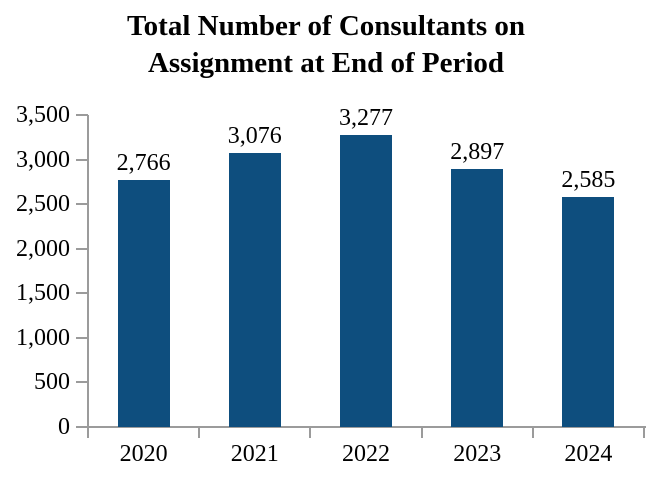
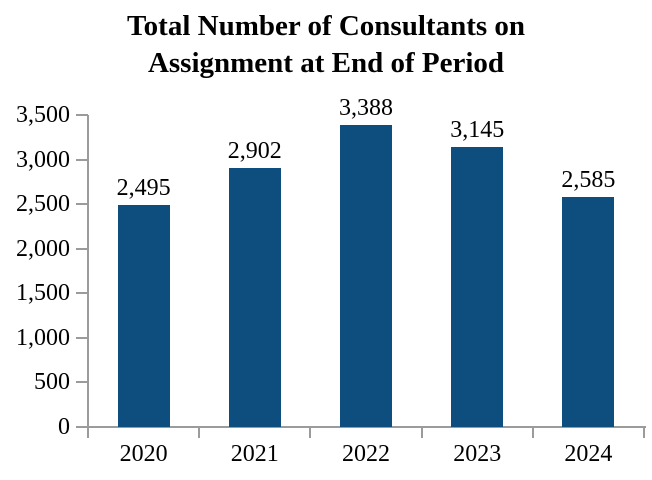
2020: 2,766 -> 2,495
2021: 3,076 -> 2,902
2022: 3,277 -> 3,388
2023: 2,897 -> 3,145
